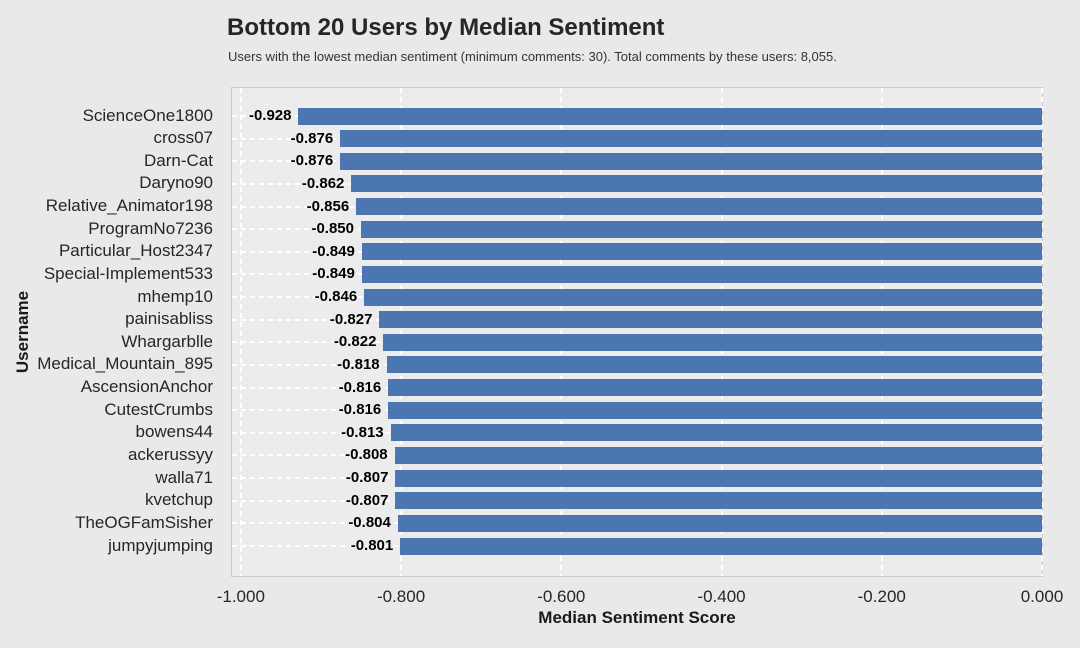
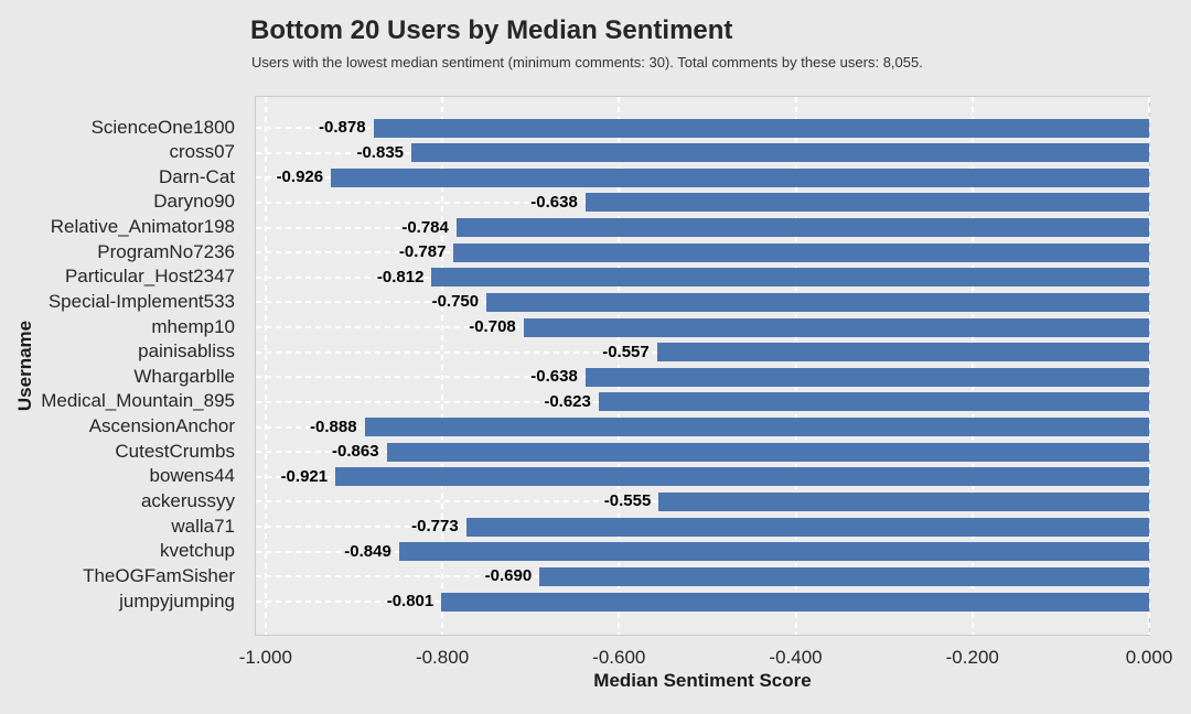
ScienceOne1800: -0.928 -> -0.878
cross07: -0.876 -> -0.835
Darn-Cat: -0.876 -> -0.926
Daryno90: -0.862 -> -0.638
Relative_Animator198: -0.856 -> -0.784
ProgramNo7236: -0.850 -> -0.787
Particular_Host2347: -0.849 -> -0.812
Special-Implement533: -0.849 -> -0.750
mhemp10: -0.846 -> -0.708
painisabliss: -0.827 -> -0.557
Whargarblle: -0.822 -> -0.638
Medical_Mountain_895: -0.818 -> -0.623
AscensionAnchor: -0.816 -> -0.888
CutestCrumbs: -0.816 -> -0.863
bowens44: -0.813 -> -0.921
ackerussyy: -0.808 -> -0.555
walla71: -0.807 -> -0.773
kvetchup: -0.807 -> -0.849
TheOGFamSisher: -0.804 -> -0.690
